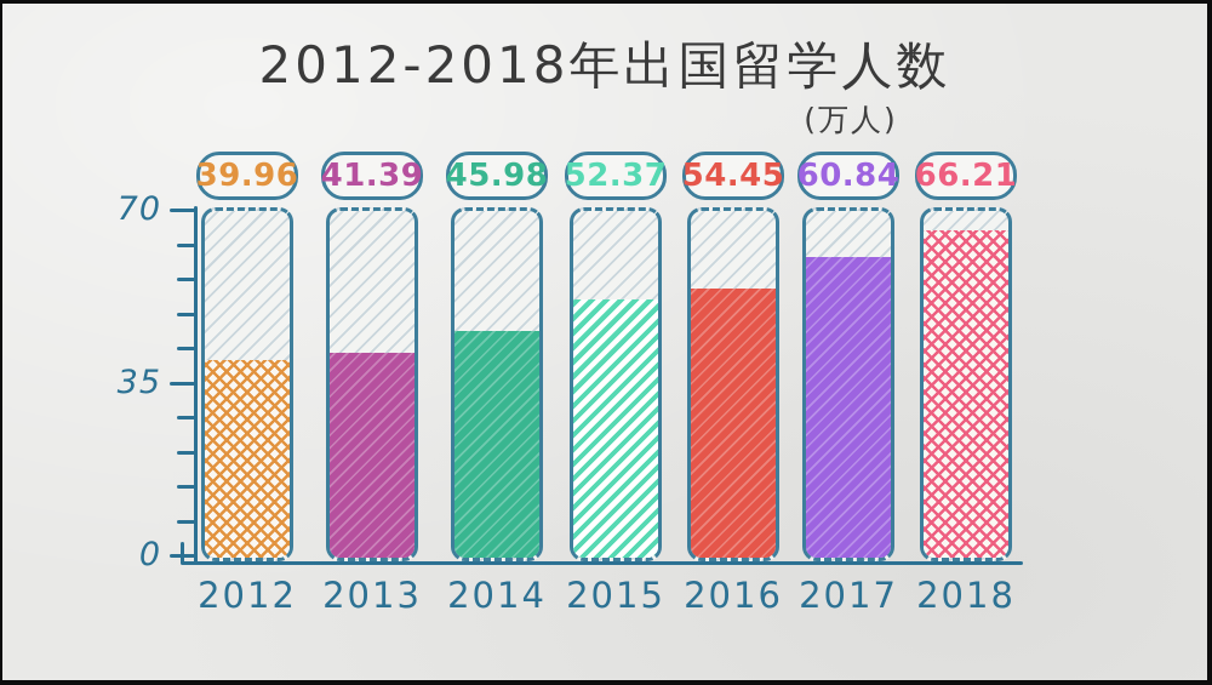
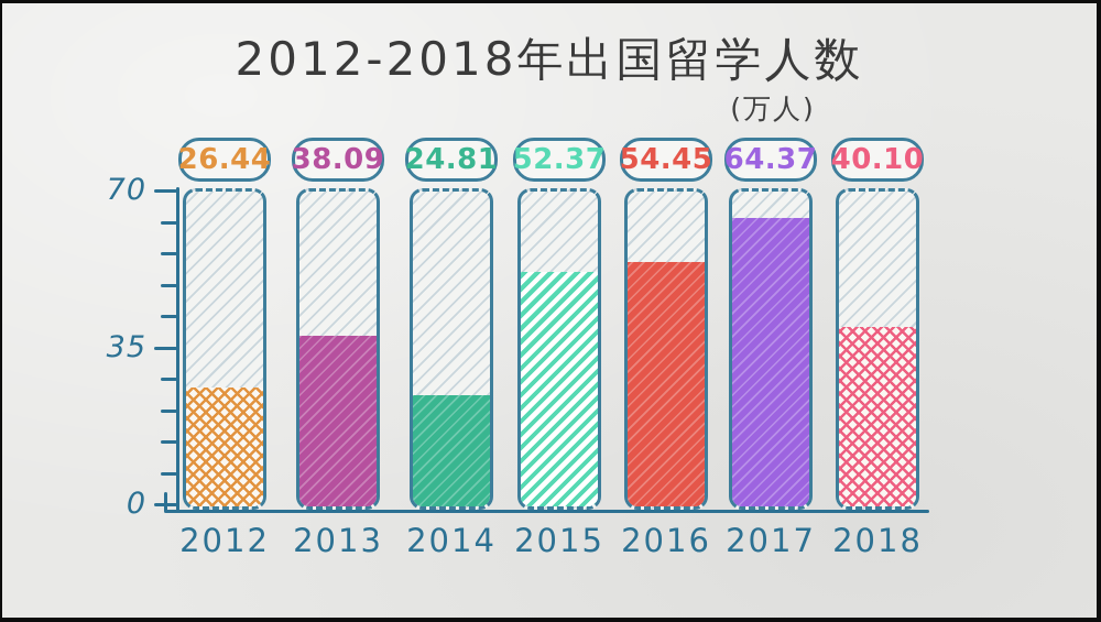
2012: 39.96 -> 26.44
2013: 41.39 -> 38.09
2014: 45.98 -> 24.81
2017: 60.84 -> 64.37
2018: 66.21 -> 40.10
